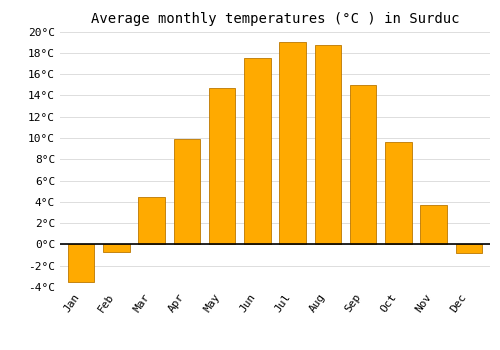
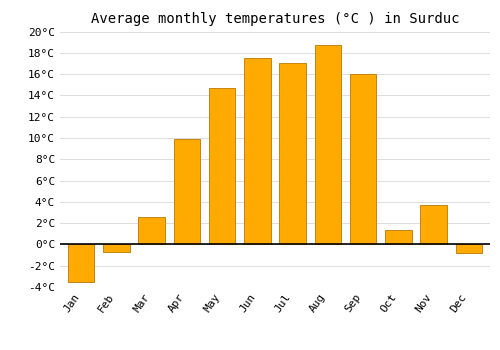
Mar: 4.5°C -> 2.6°C
Jul: 19.0°C -> 17.0°C
Sep: 15.0°C -> 16.0°C
Oct: 9.6°C -> 1.4°C
